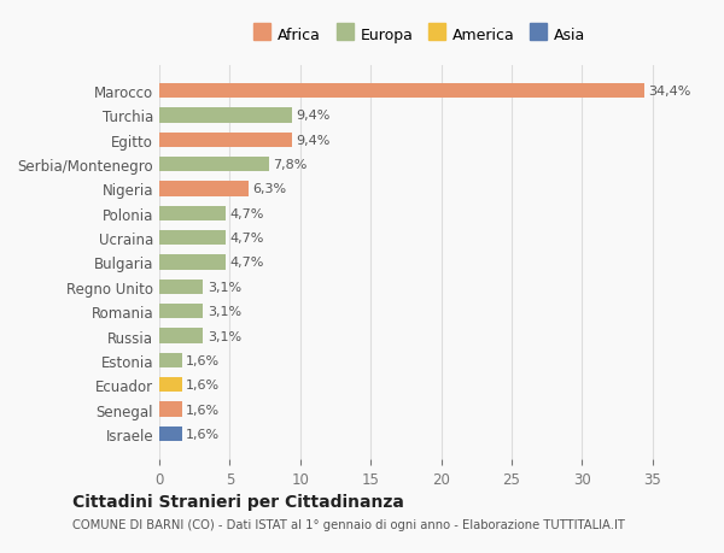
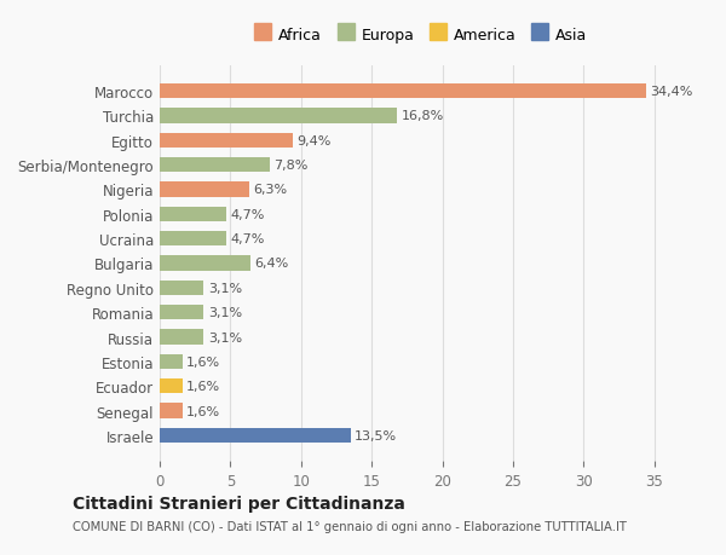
Turchia: 9,4% -> 16,8%
Bulgaria: 4,7% -> 6,4%
Israele: 1,6% -> 13,5%
